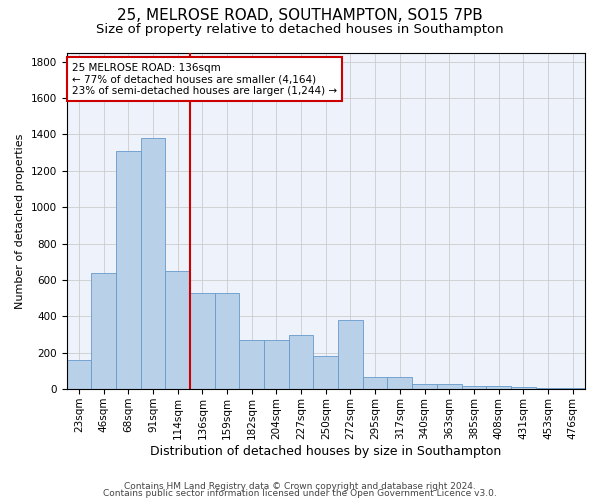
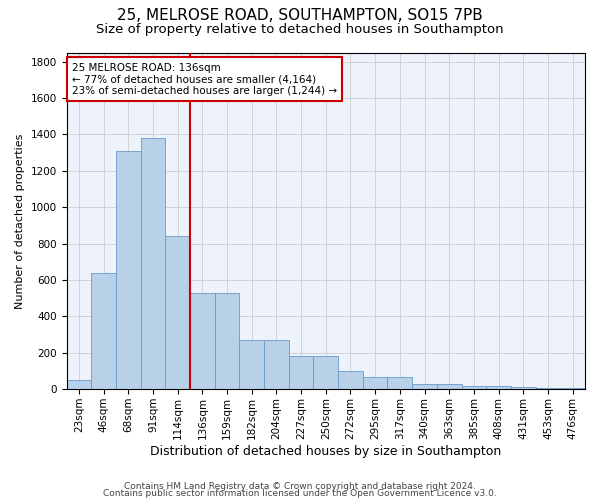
23sqm: 160 -> 50
114sqm: 650 -> 840
227sqm: 300 -> 180
272sqm: 380 -> 100
